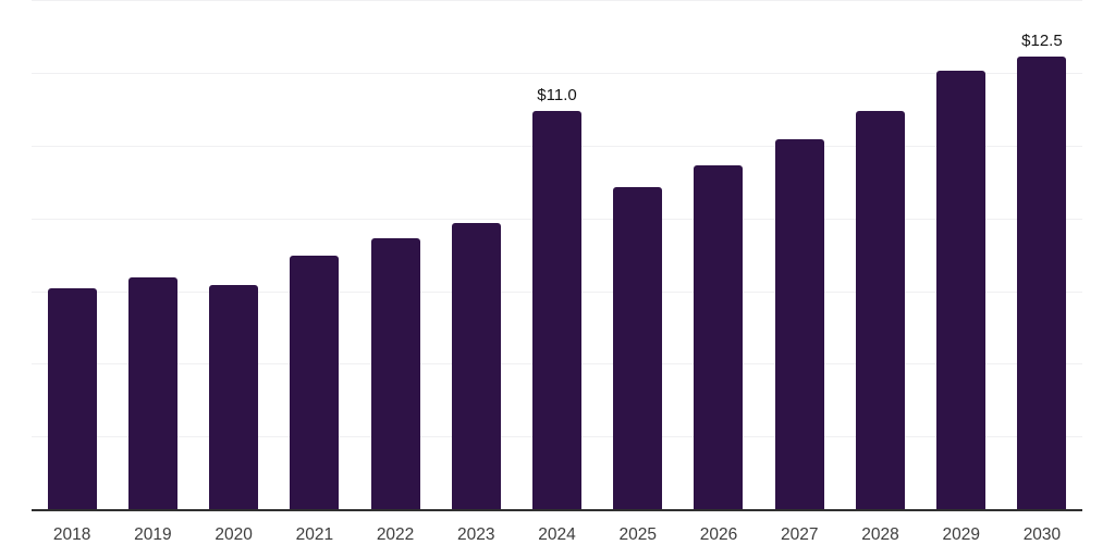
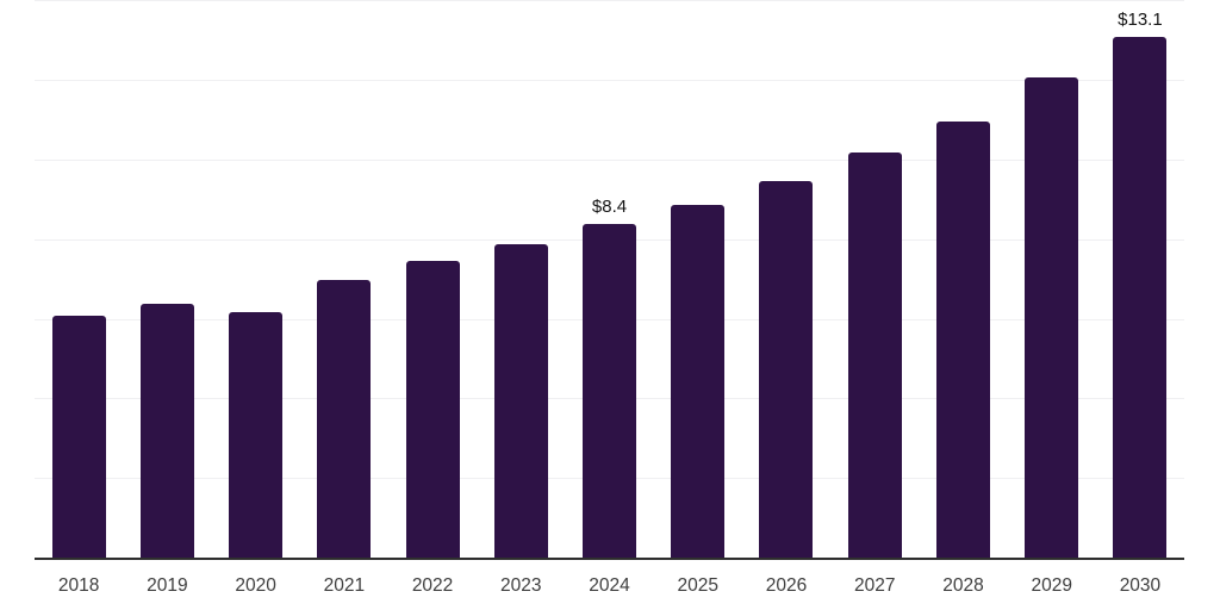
2024: $11.0 -> $8.4
2030: $12.5 -> $13.1
